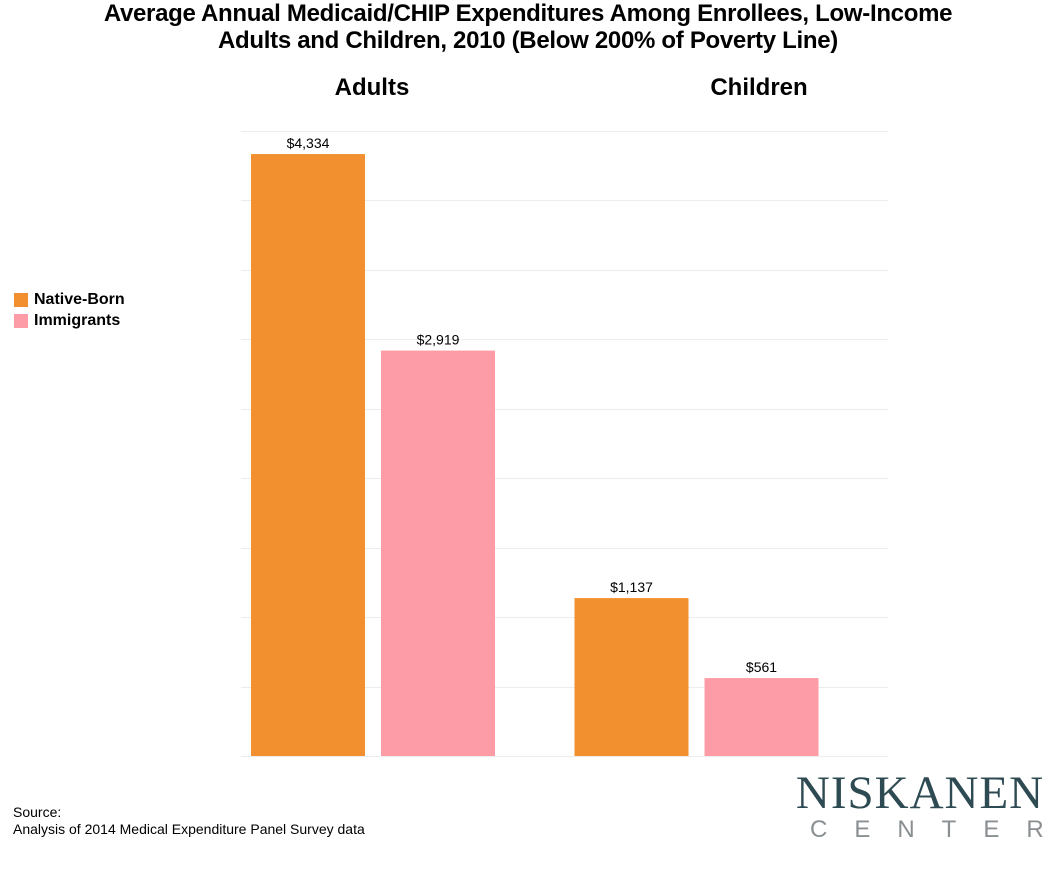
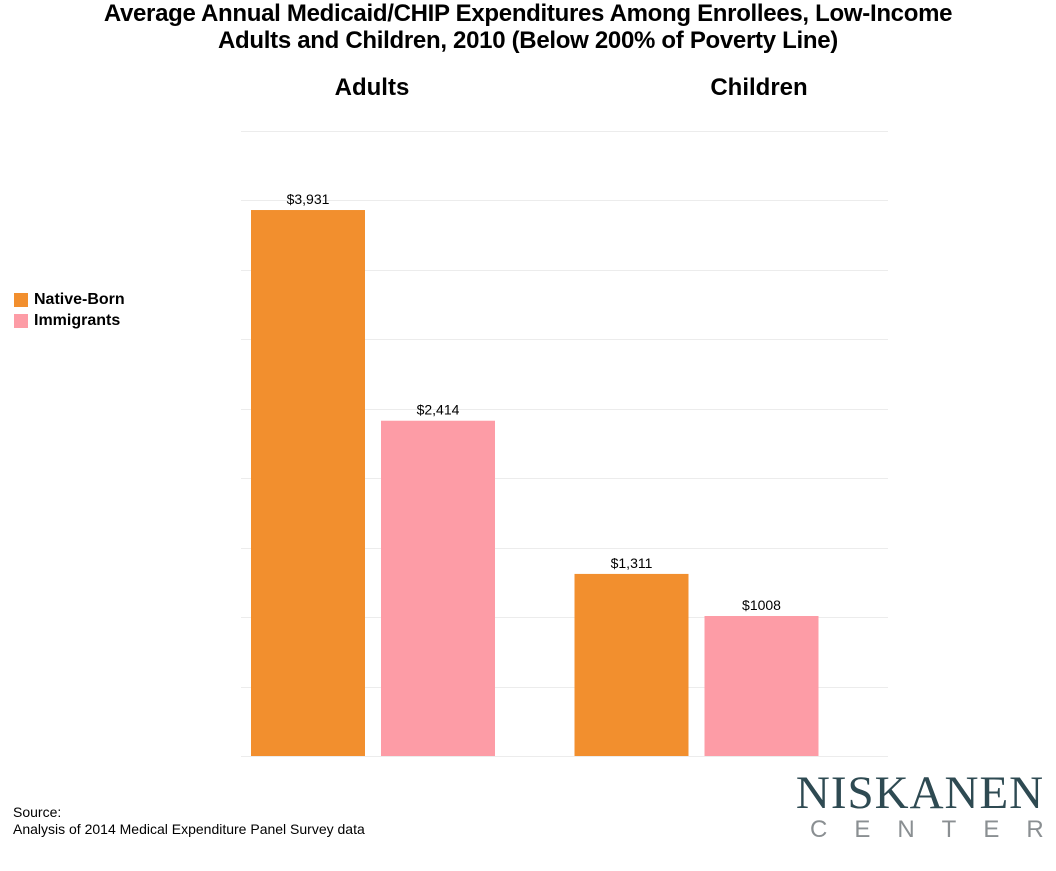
Native-Born/Adults: $4,334 -> $3,931
Immigrants/Adults: $2,919 -> $2,414
Native-Born/Children: $1,137 -> $1,311
Immigrants/Children: $561 -> $1008
